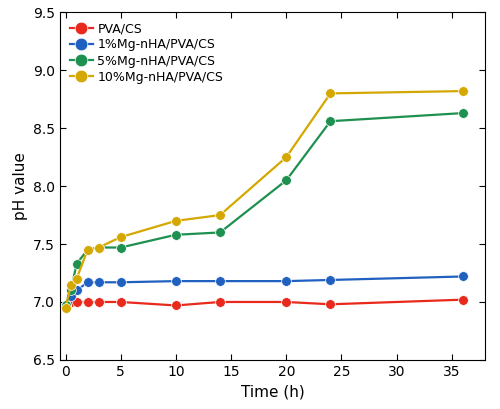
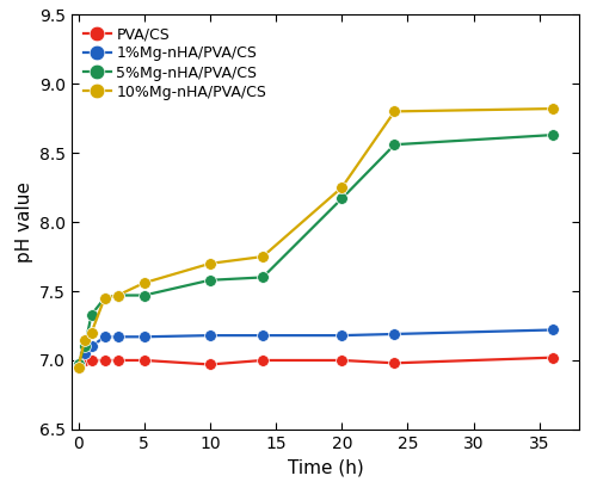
5%Mg-nHA/PVA/CS/20: 8.05 -> 8.17
